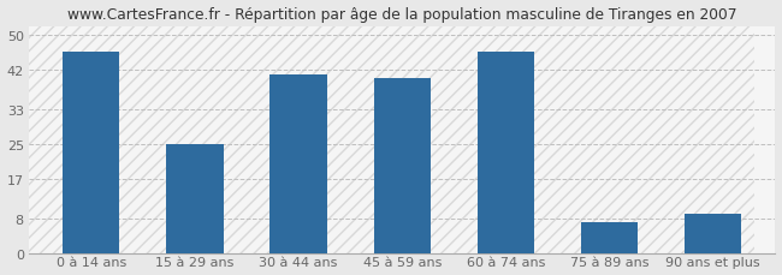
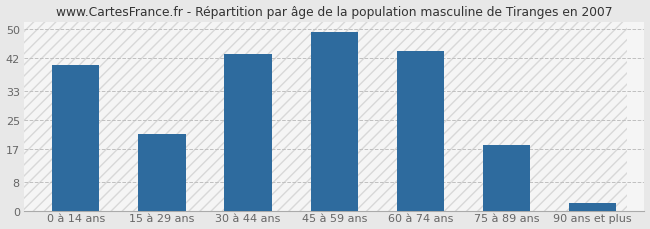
0 à 14 ans: 46 -> 40
15 à 29 ans: 25 -> 21
30 à 44 ans: 41 -> 43
45 à 59 ans: 40 -> 49
60 à 74 ans: 46 -> 44
75 à 89 ans: 7 -> 18
90 ans et plus: 9 -> 2
